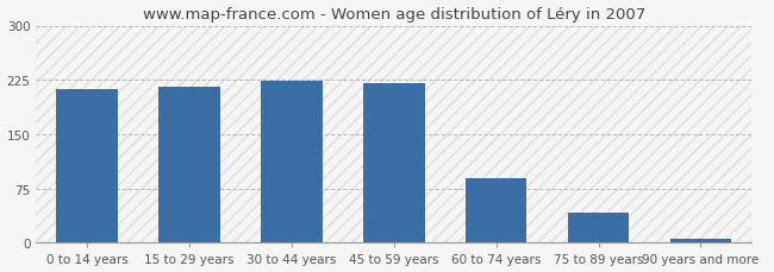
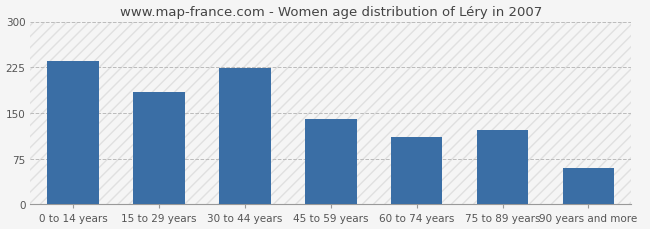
0 to 14 years: 213 -> 236
15 to 29 years: 216 -> 184
45 to 59 years: 220 -> 140
60 to 74 years: 90 -> 110
75 to 89 years: 42 -> 122
90 years and more: 5 -> 60
